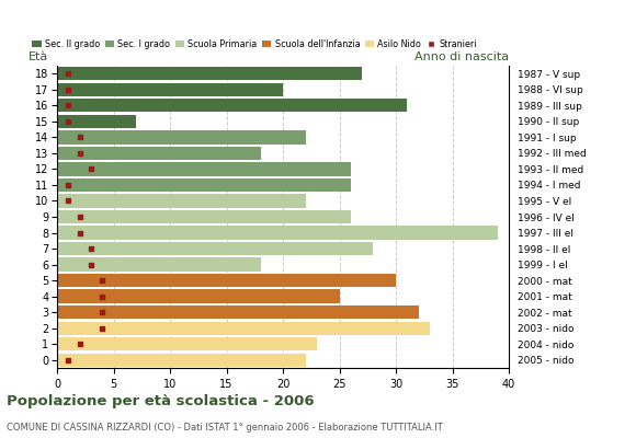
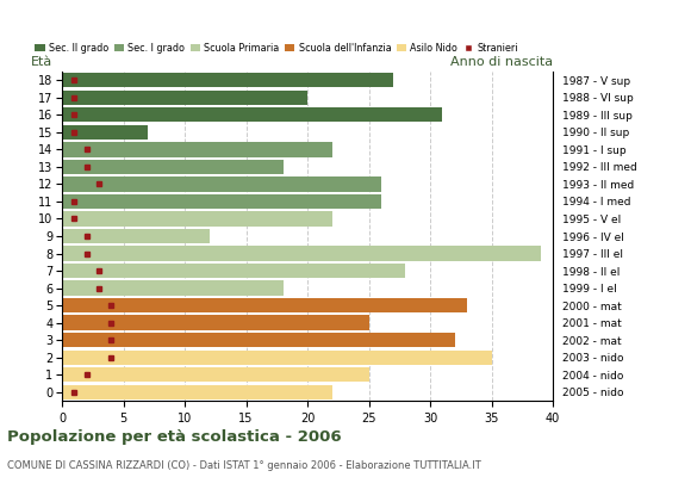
9: 26 -> 12
5: 30 -> 33
2: 33 -> 35
1: 23 -> 25
